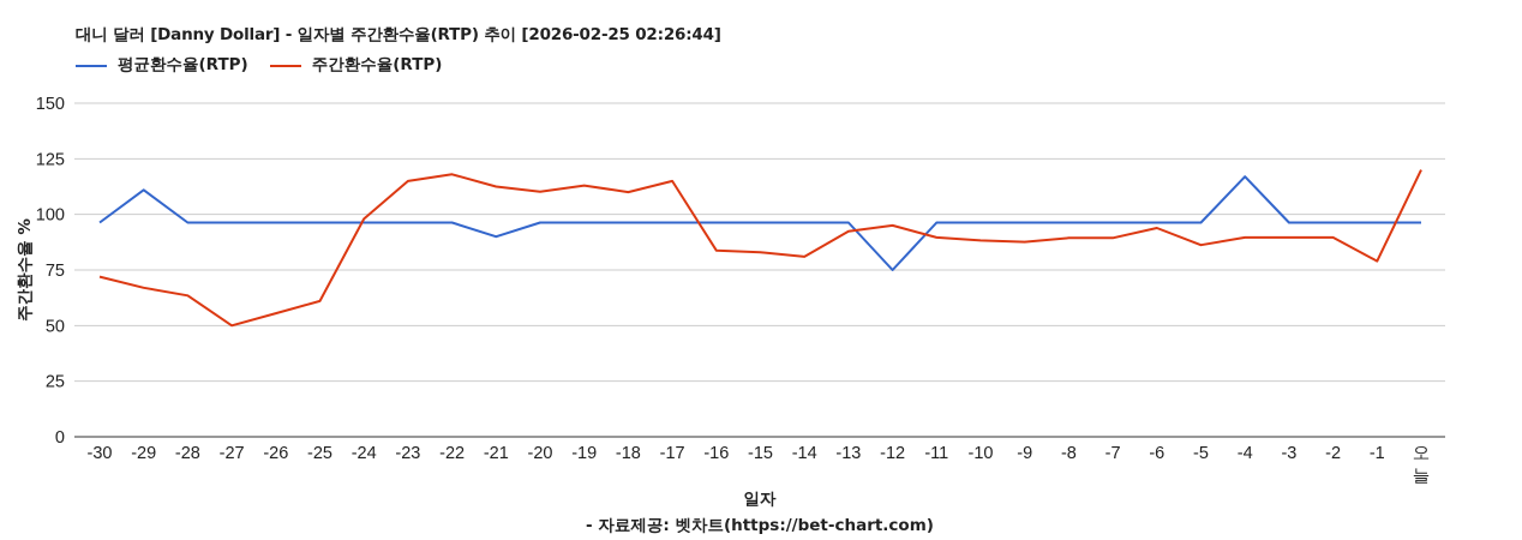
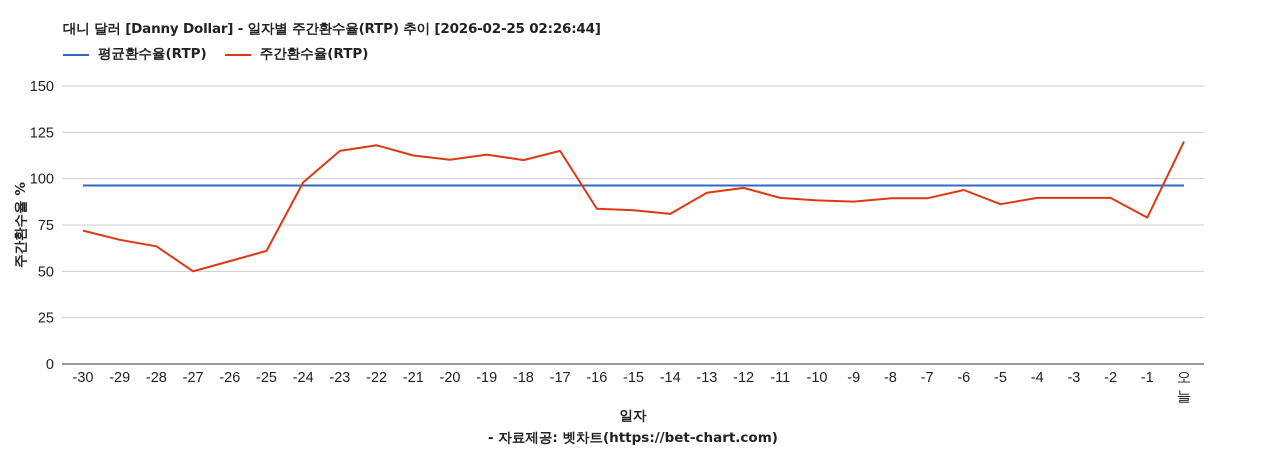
평균환수율(RTP)/-29: 111 -> 96
평균환수율(RTP)/-21: 90 -> 96
평균환수율(RTP)/-12: 75 -> 96
평균환수율(RTP)/-4: 117 -> 96
